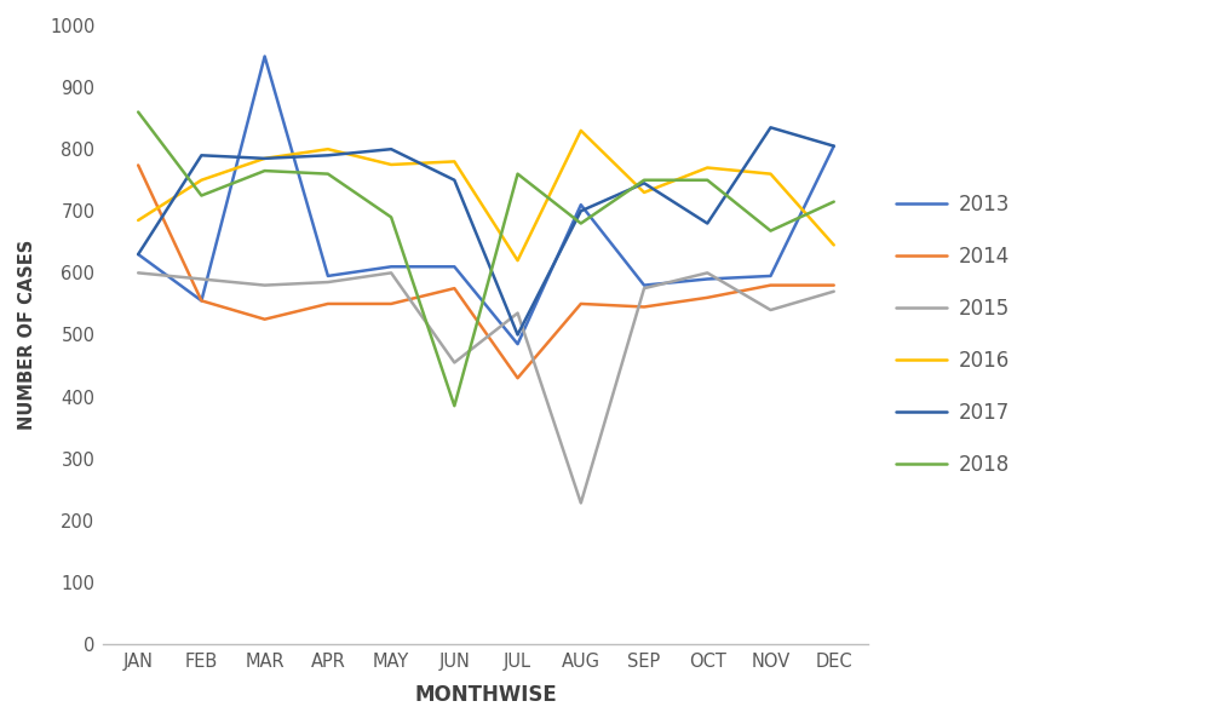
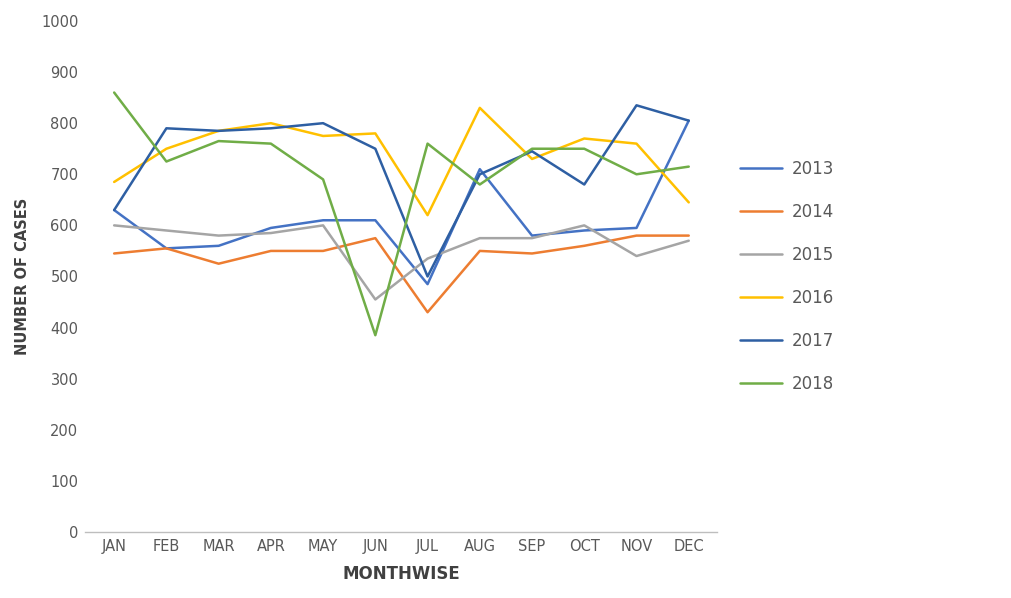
2014/JAN: 774 -> 545
2013/MAR: 950 -> 560
2015/AUG: 228 -> 575
2018/NOV: 668 -> 700
